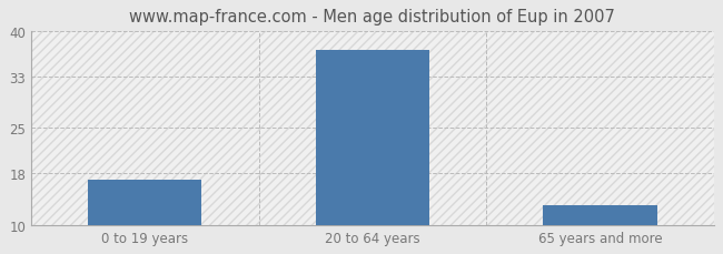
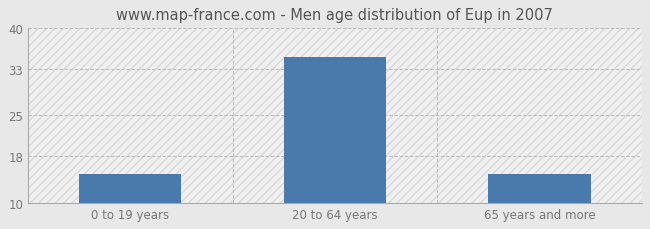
0 to 19 years: 17 -> 15
20 to 64 years: 37 -> 35
65 years and more: 13 -> 15
